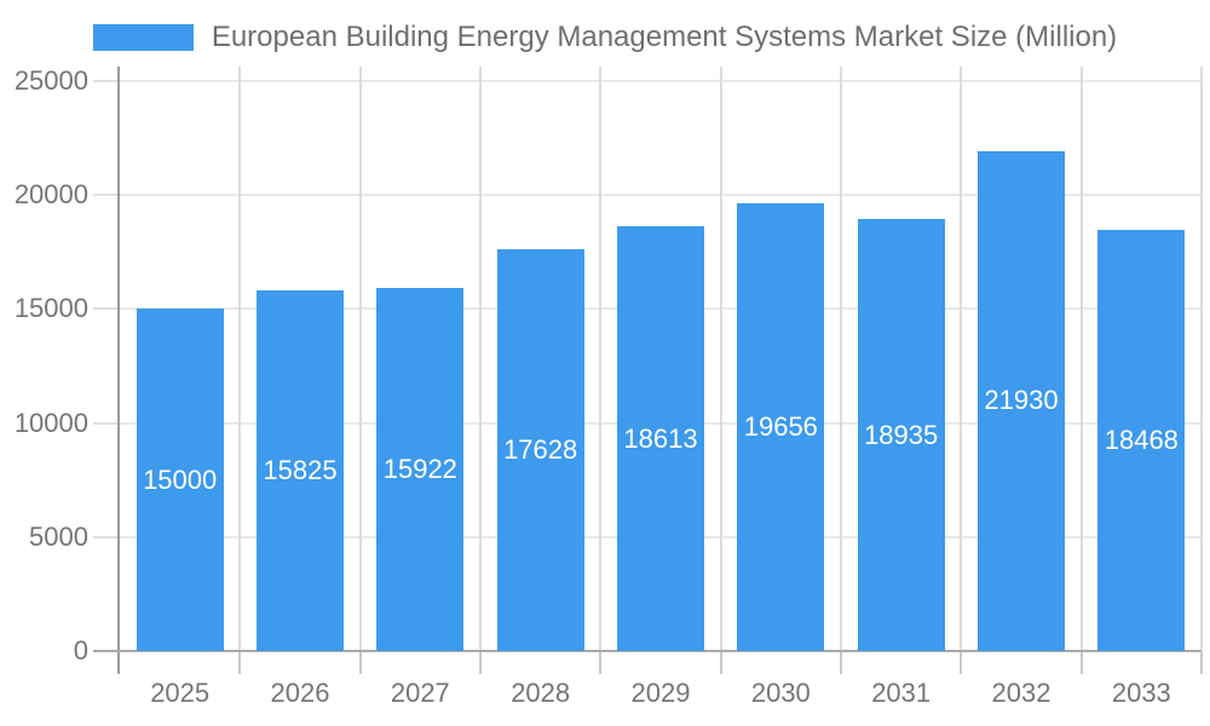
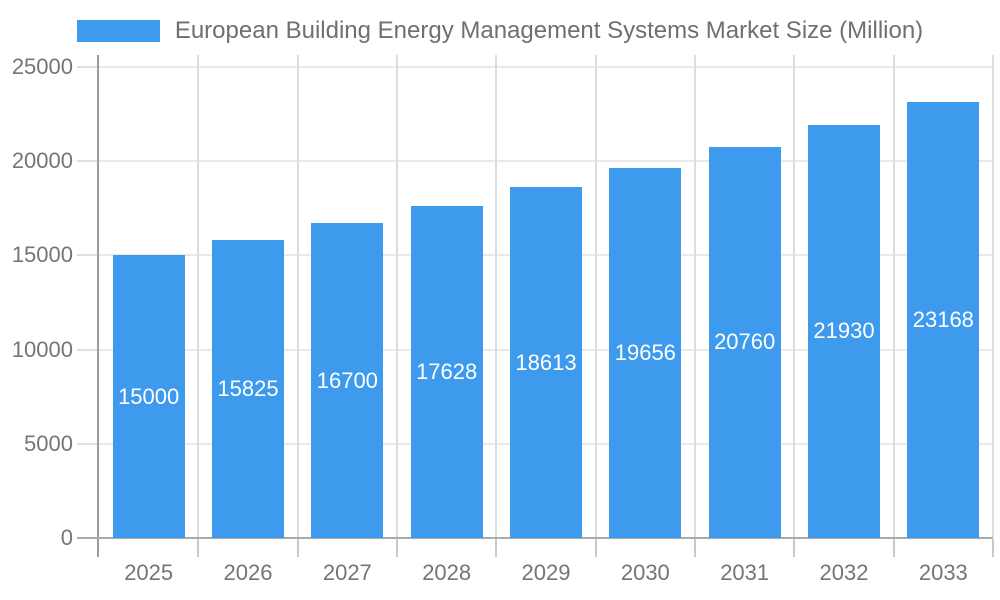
2027: 15922 -> 16700
2031: 18935 -> 20760
2033: 18468 -> 23168
